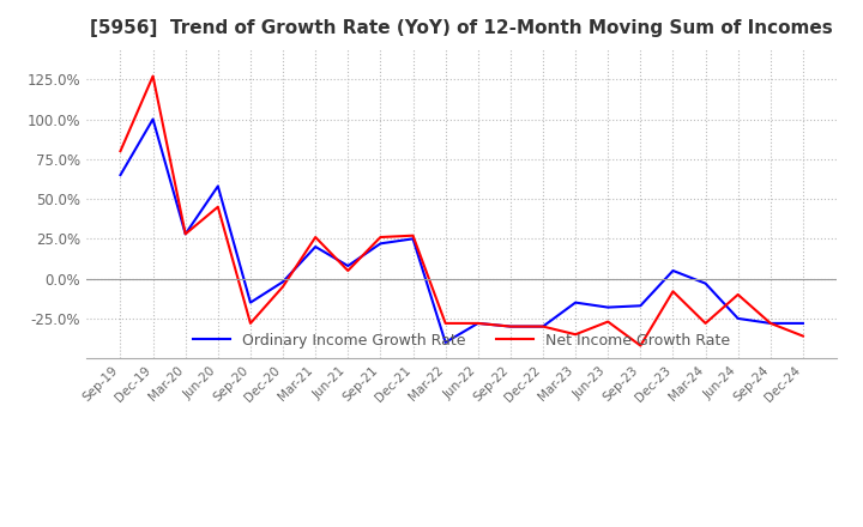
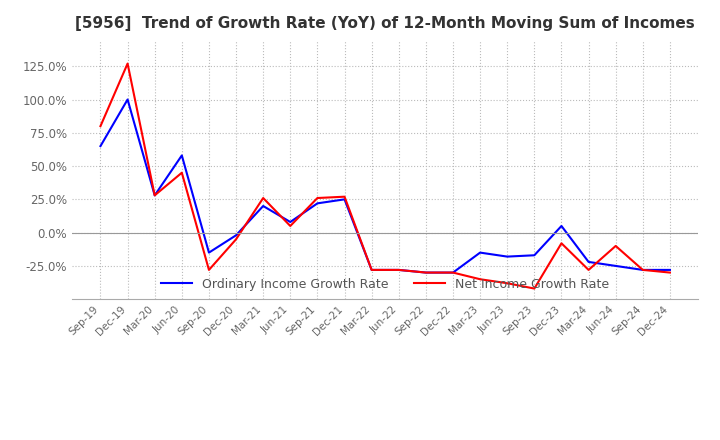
Ordinary Income Growth Rate/Mar-22: -40% -> -28%
Net Income Growth Rate/Jun-23: -27% -> -38%
Ordinary Income Growth Rate/Mar-24: -3% -> -22%
Net Income Growth Rate/Dec-24: -36% -> -30%
